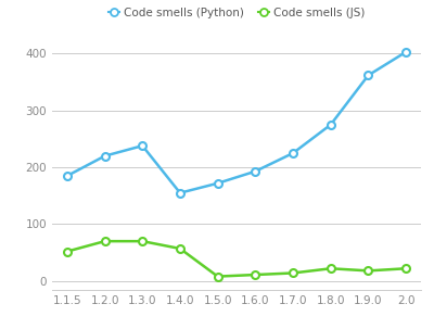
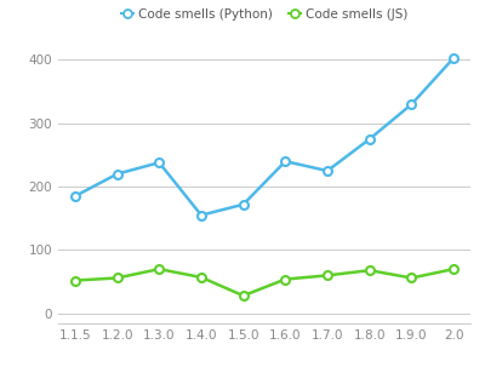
Code smells (JS)/1.2.0: 70 -> 56
Code smells (JS)/1.5.0: 8 -> 28
Code smells (Python)/1.6.0: 193 -> 240
Code smells (JS)/1.6.0: 11 -> 54
Code smells (JS)/1.7.0: 14 -> 60
Code smells (JS)/1.8.0: 22 -> 68
Code smells (Python)/1.9.0: 362 -> 330
Code smells (JS)/1.9.0: 18 -> 56
Code smells (JS)/2.0: 22 -> 70
